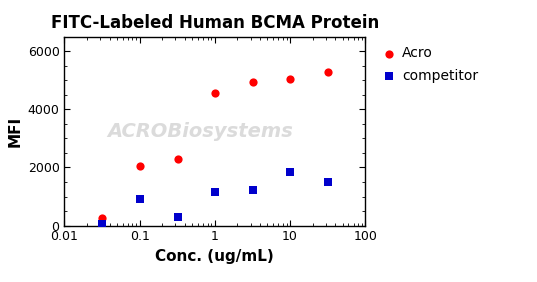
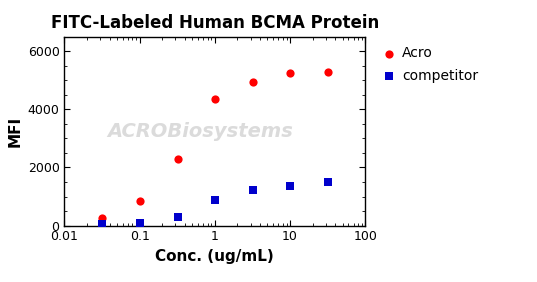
Acro/0.1: 2050 -> 850
competitor/0.1: 900 -> 80
Acro/1: 4550 -> 4350
competitor/1: 1150 -> 880
Acro/10: 5050 -> 5250
competitor/10: 1850 -> 1370
